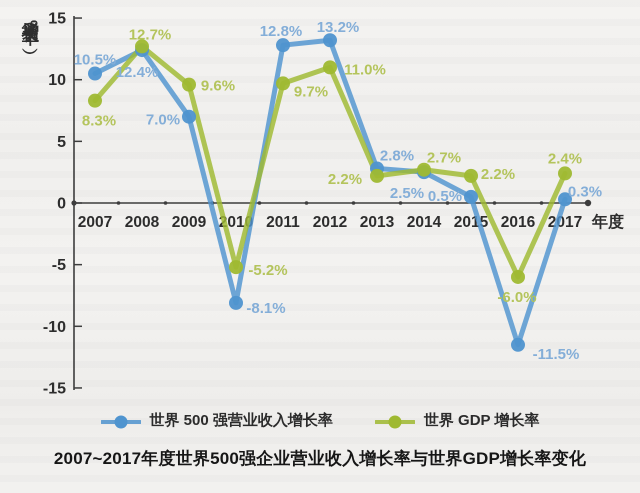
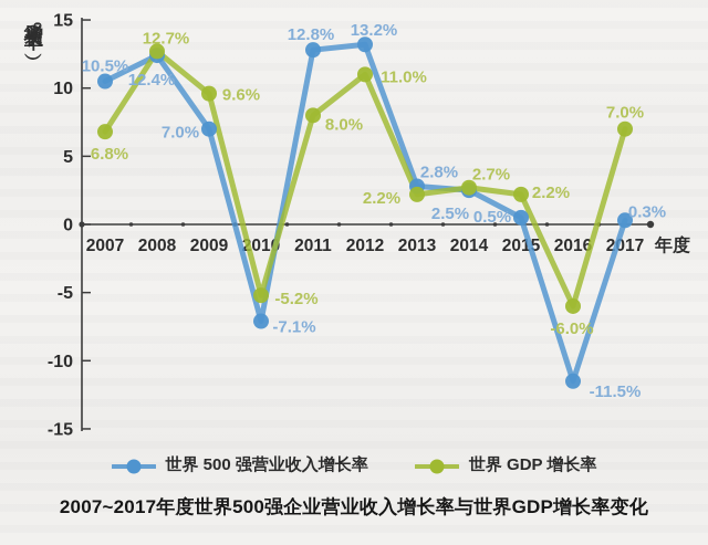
世界 GDP 增长率/2007: 8.3% -> 6.8%
世界 500 强营业收入增长率/2010: -8.1% -> -7.1%
世界 GDP 增长率/2011: 9.7% -> 8.0%
世界 GDP 增长率/2017: 2.4% -> 7.0%
